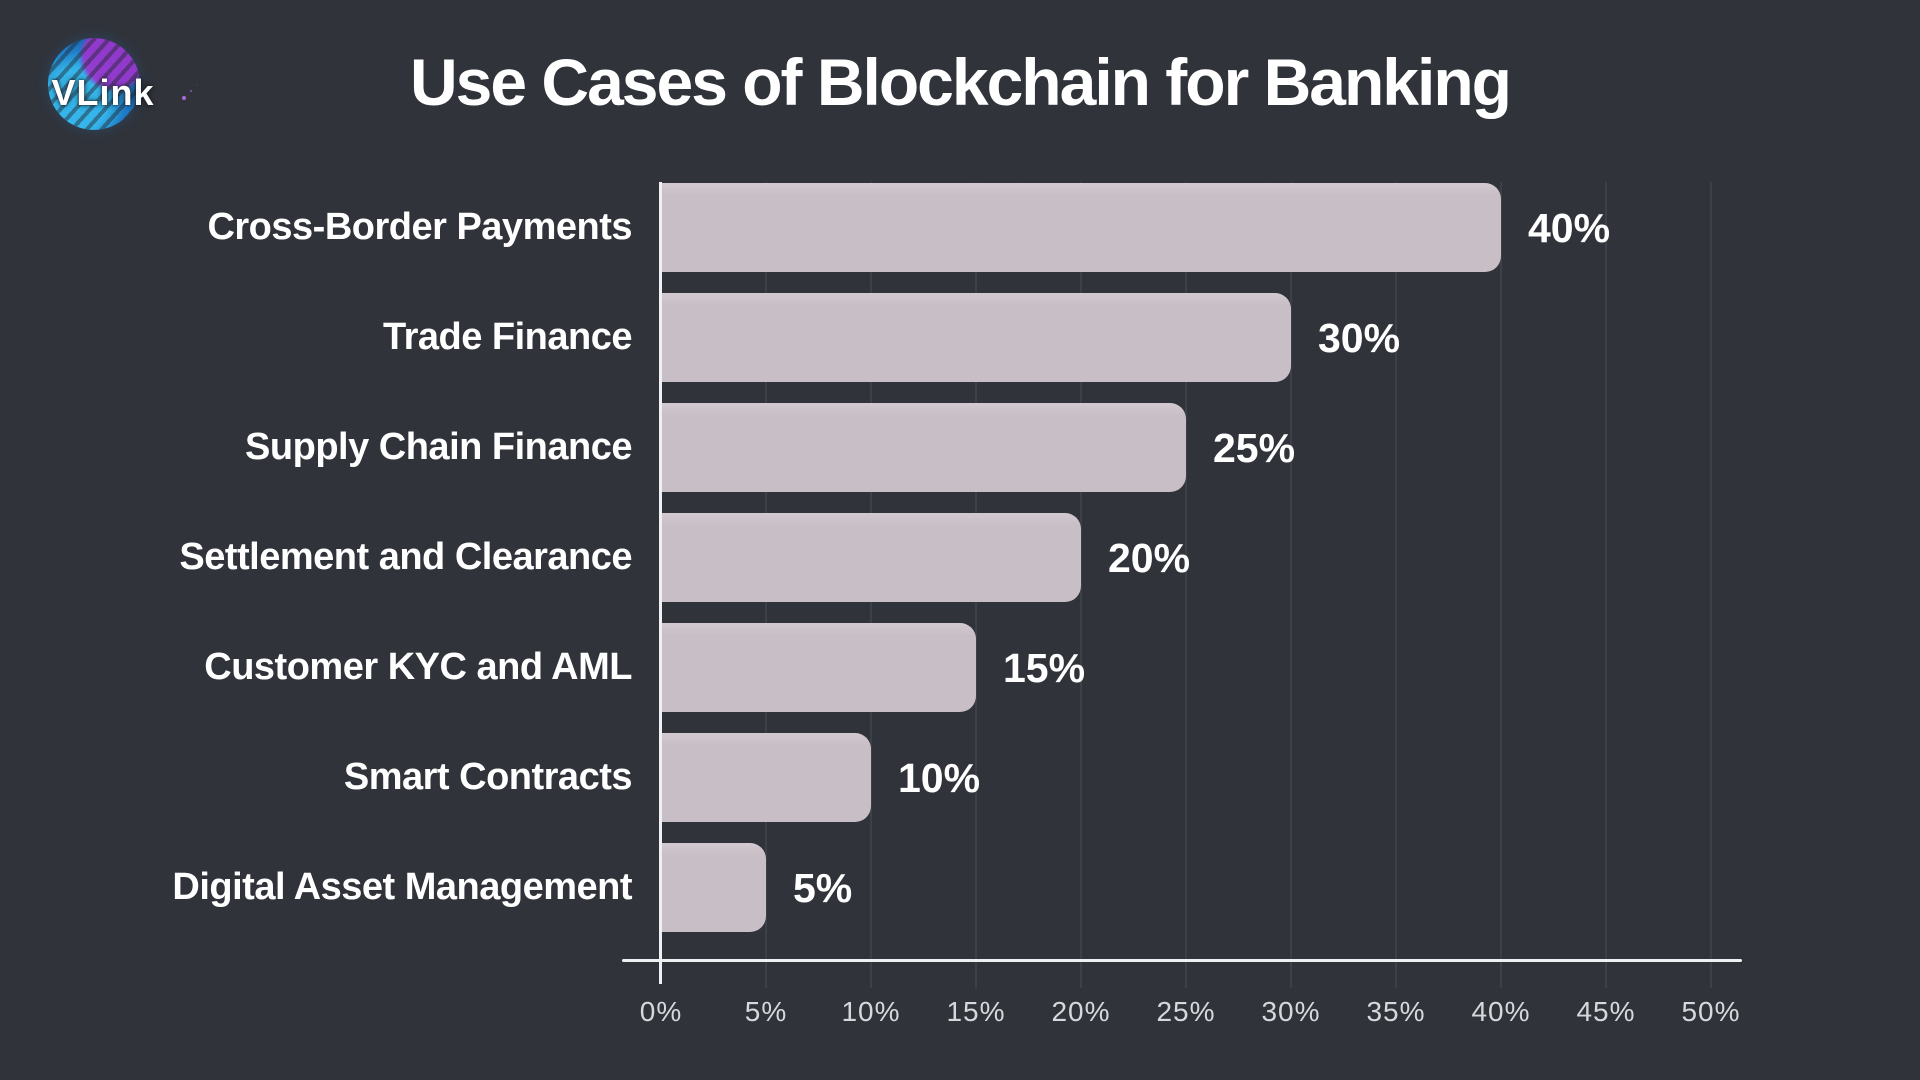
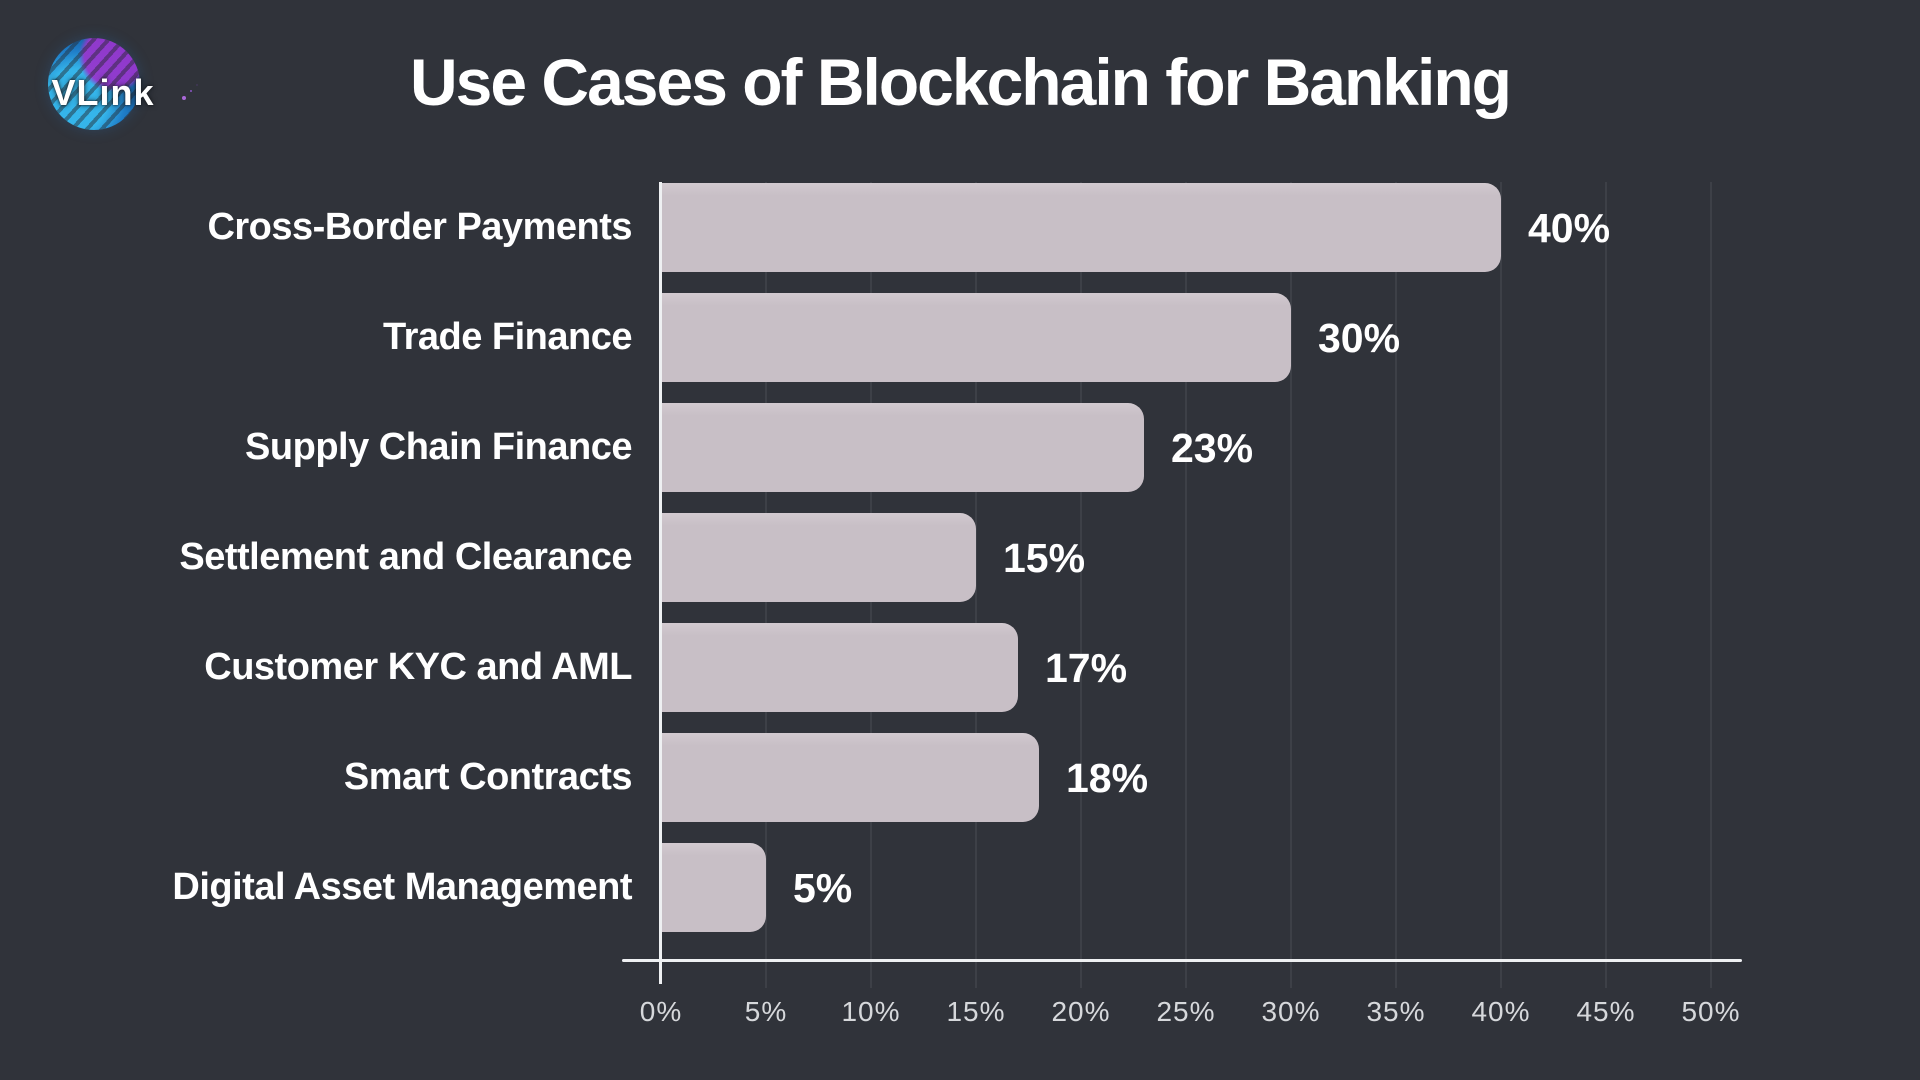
Supply Chain Finance: 25% -> 23%
Settlement and Clearance: 20% -> 15%
Customer KYC and AML: 15% -> 17%
Smart Contracts: 10% -> 18%
